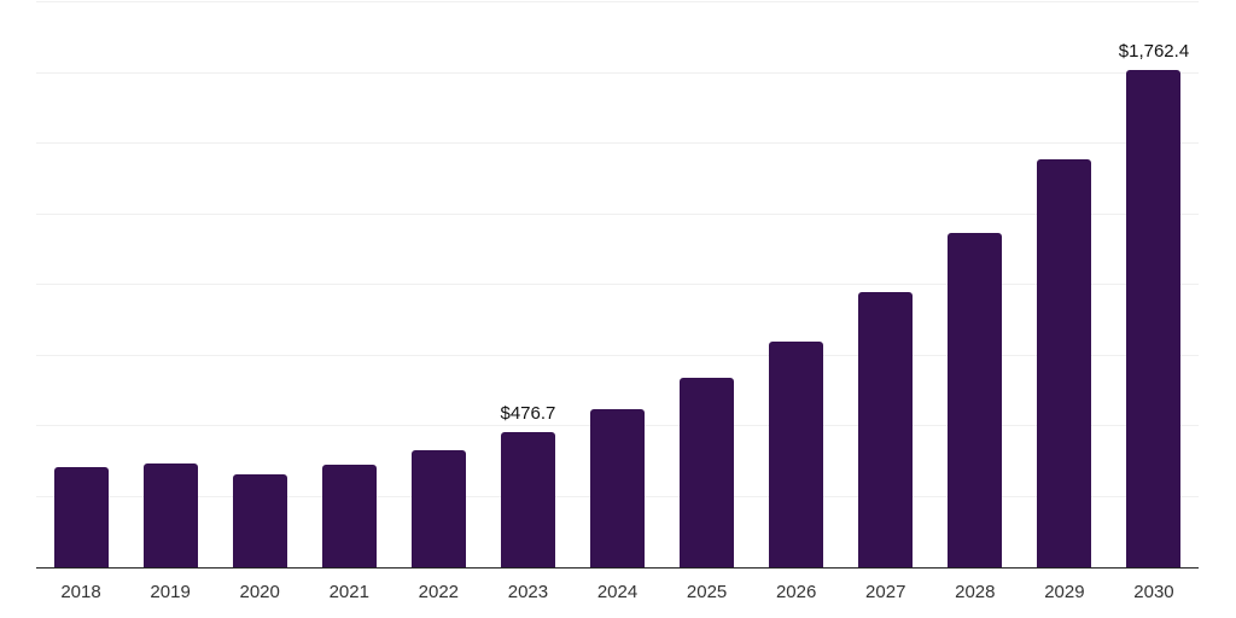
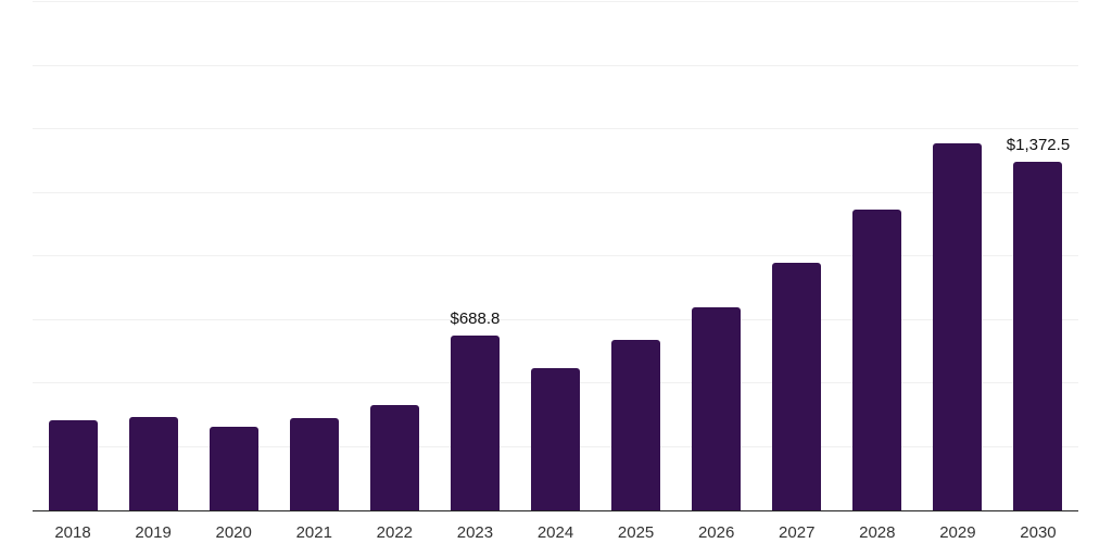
2023: $476.7 -> $688.8
2030: $1,762.4 -> $1,372.5
